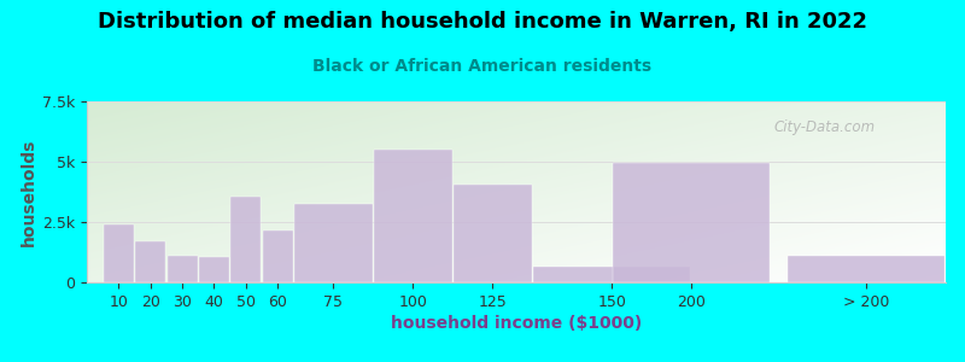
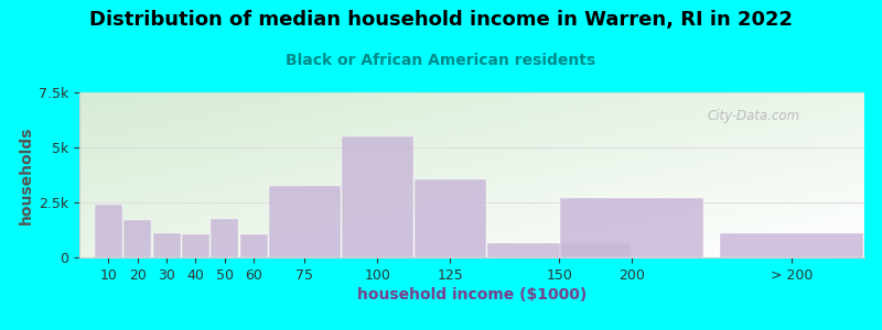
50: 3.55k -> 1.75k
60: 2.15k -> 1.05k
125: 4.05k -> 3.55k
200: 4.95k -> 2.70k
